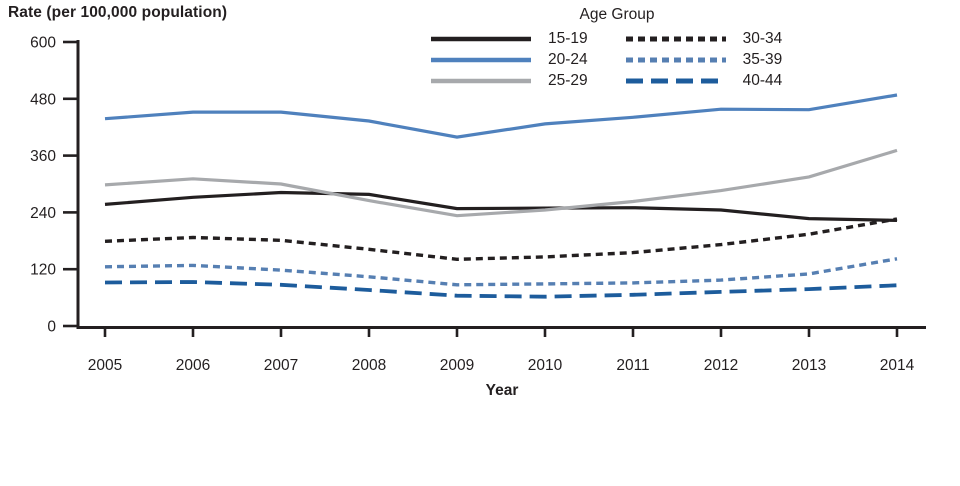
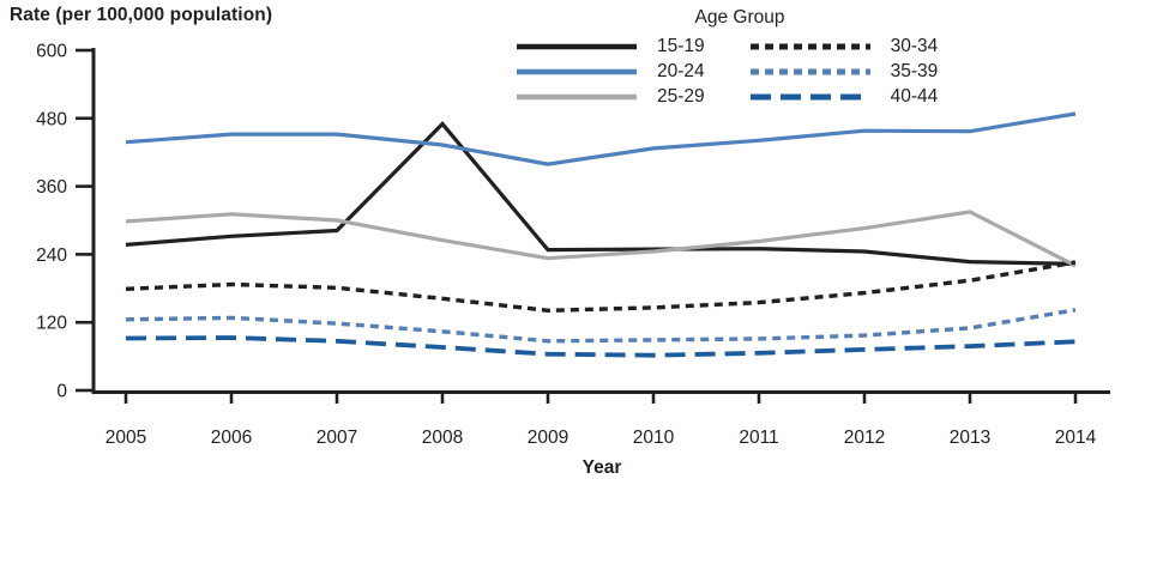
15-19/2008: 280 -> 470
25-29/2014: 370 -> 220
